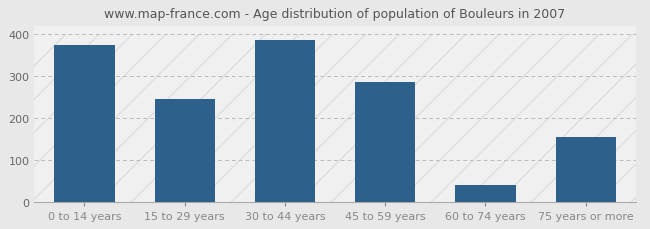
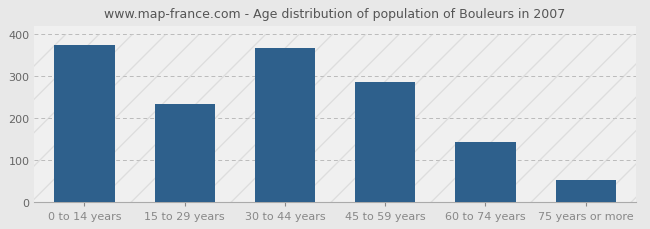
15 to 29 years: 245 -> 232
30 to 44 years: 385 -> 366
60 to 74 years: 40 -> 142
75 years or more: 155 -> 52
